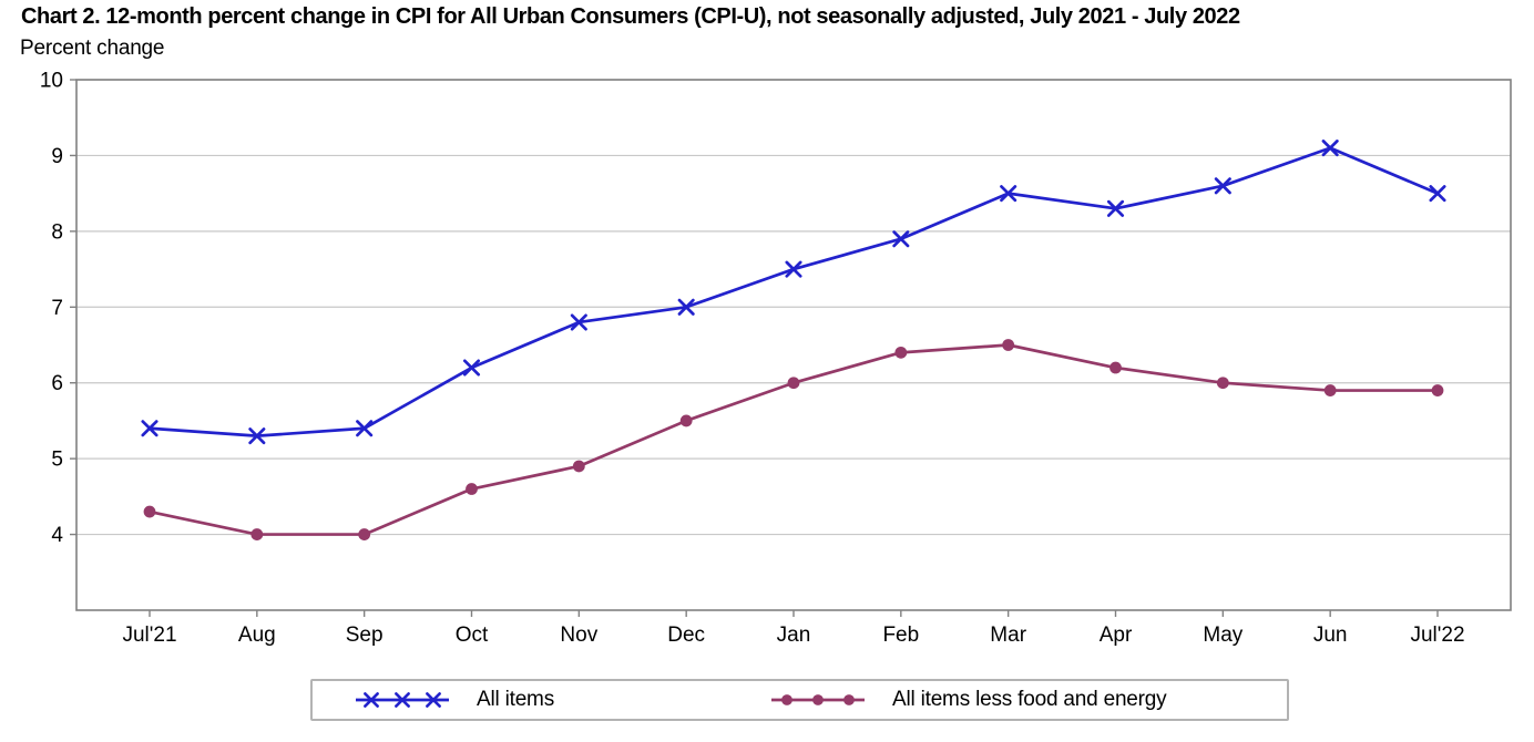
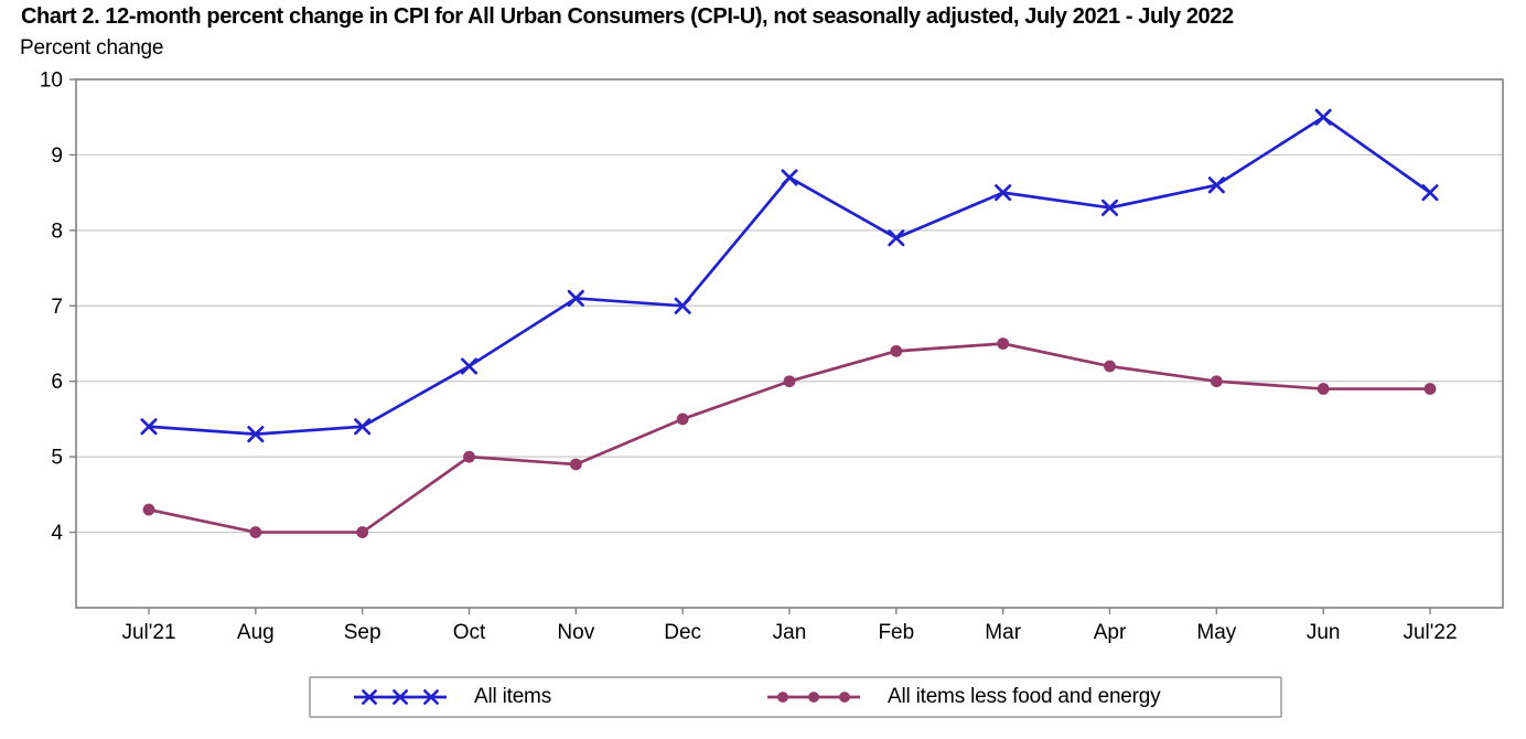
All items less food and energy/Oct: 4.6 -> 5.0
All items/Nov: 6.8 -> 7.1
All items/Jan: 7.5 -> 8.7
All items/Jun: 9.1 -> 9.5
